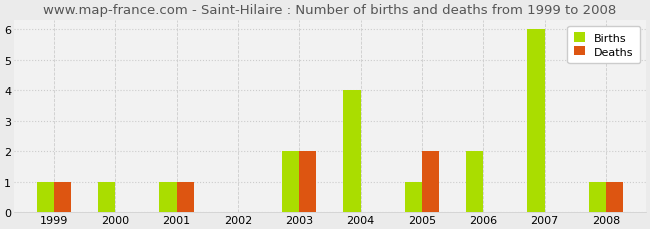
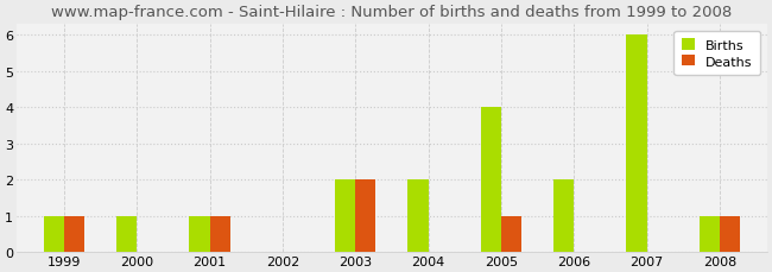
Births/2004: 4 -> 2
Births/2005: 1 -> 4
Deaths/2005: 2 -> 1
